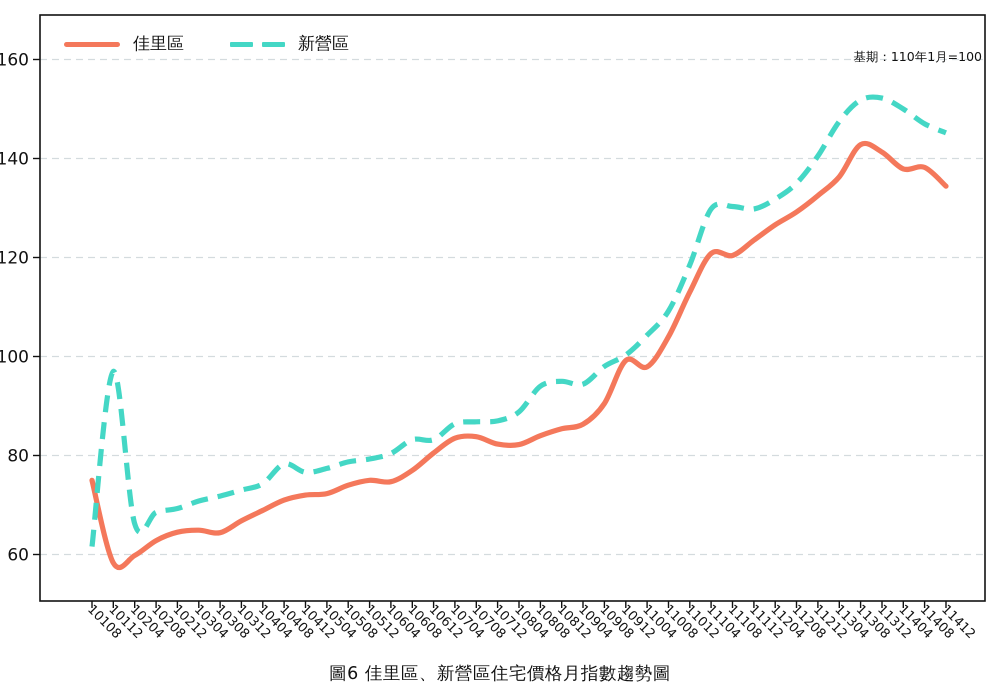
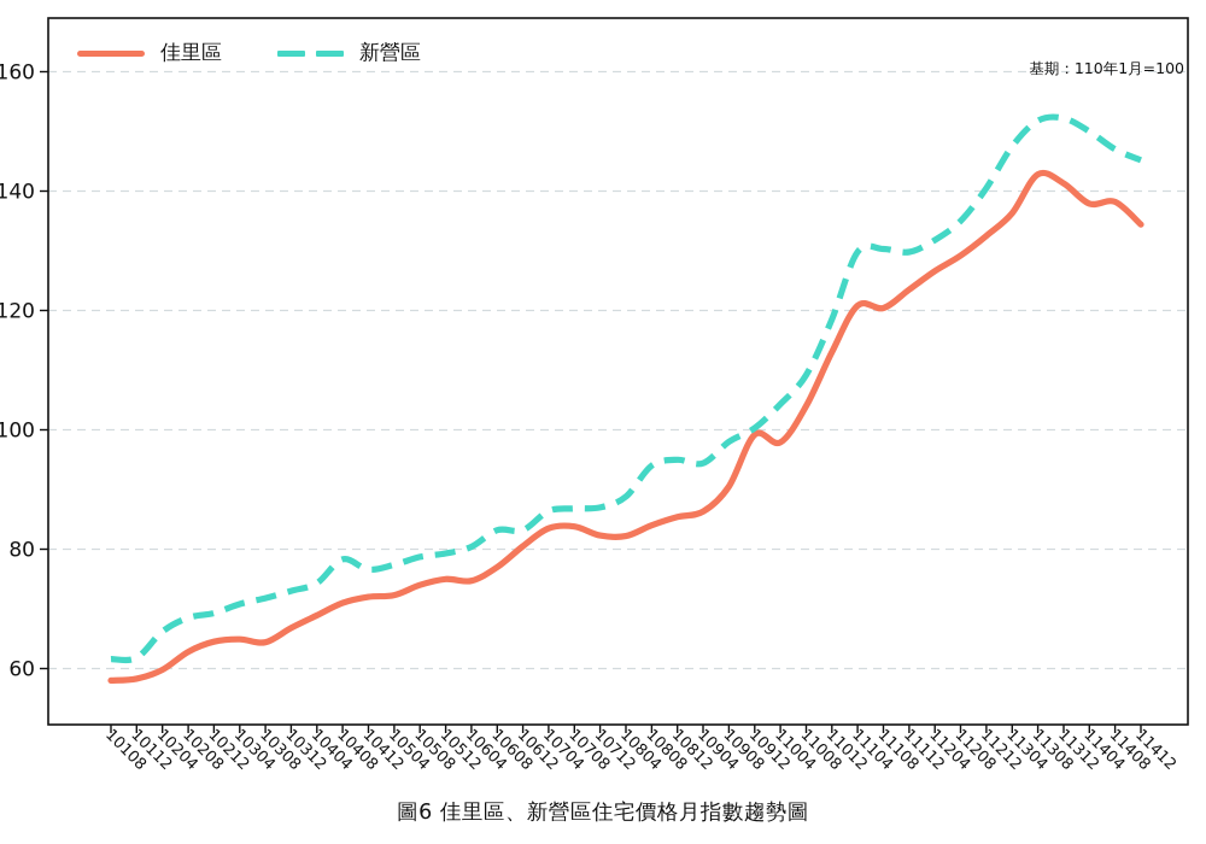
佳里區/10108: 75 -> 58
新營區/10112: 97 -> 62
